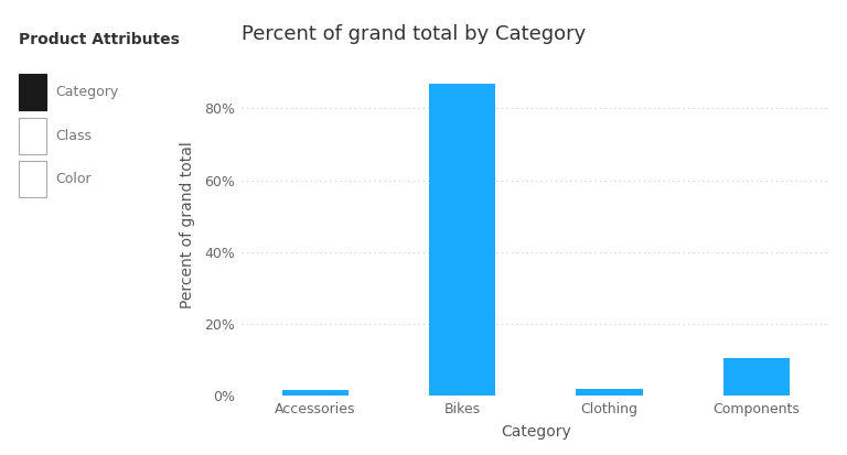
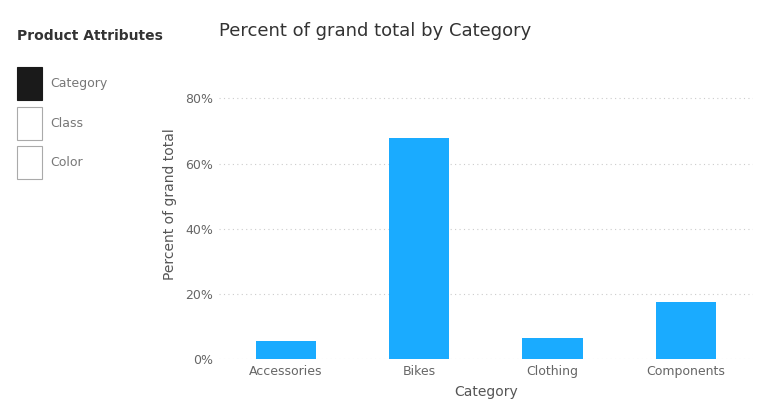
Accessories: 1.5% -> 5.5%
Bikes: 87.0% -> 68.0%
Clothing: 2.0% -> 6.5%
Components: 10.5% -> 17.5%
